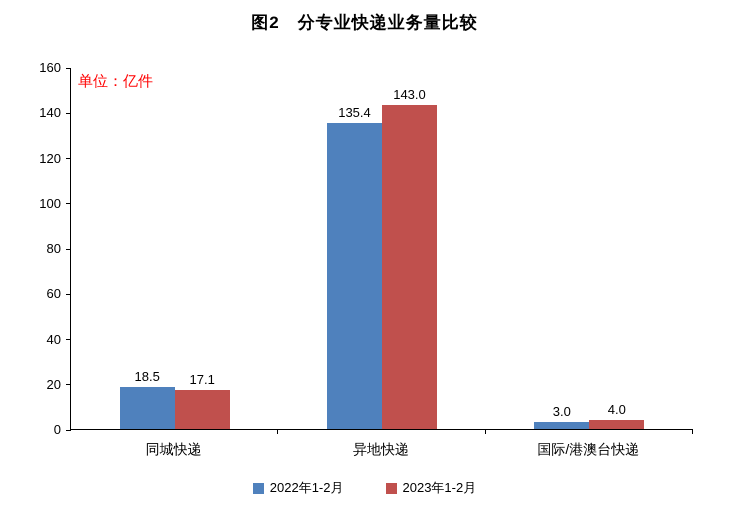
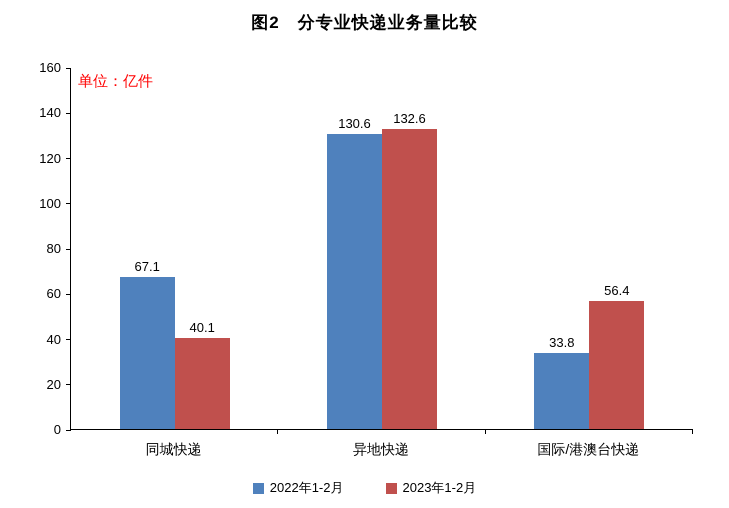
2022年1-2月/同城快递: 18.5 -> 67.1
2023年1-2月/同城快递: 17.1 -> 40.1
2022年1-2月/异地快递: 135.4 -> 130.6
2023年1-2月/异地快递: 143.0 -> 132.6
2022年1-2月/国际/港澳台快递: 3.0 -> 33.8
2023年1-2月/国际/港澳台快递: 4.0 -> 56.4
